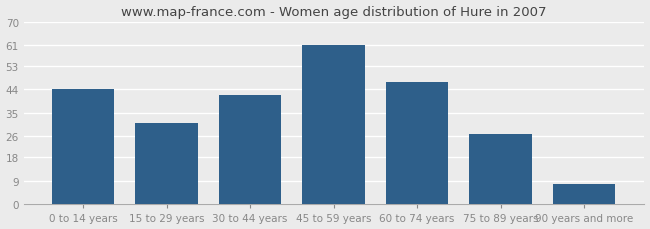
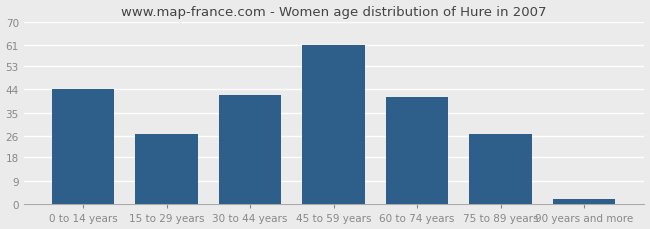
15 to 29 years: 31 -> 27
60 to 74 years: 47 -> 41
90 years and more: 8 -> 2
